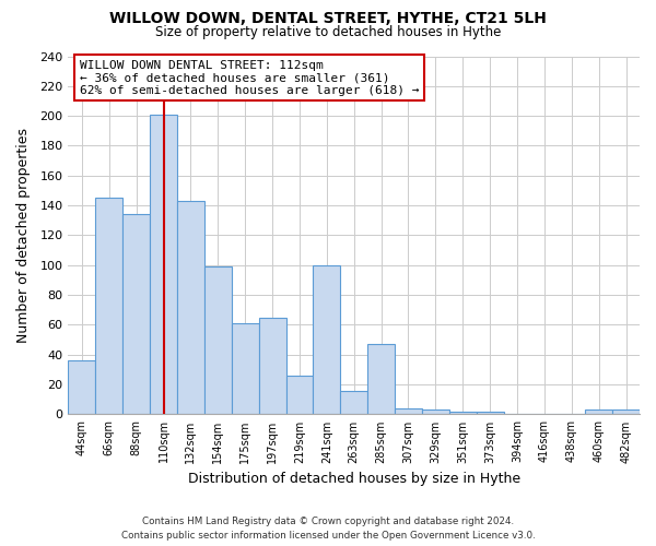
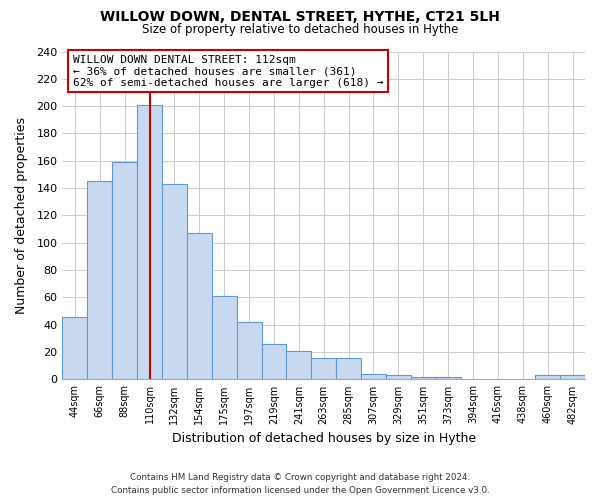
44sqm: 36 -> 46
88sqm: 134 -> 159
154sqm: 99 -> 107
197sqm: 65 -> 42
241sqm: 100 -> 21
285sqm: 47 -> 16
